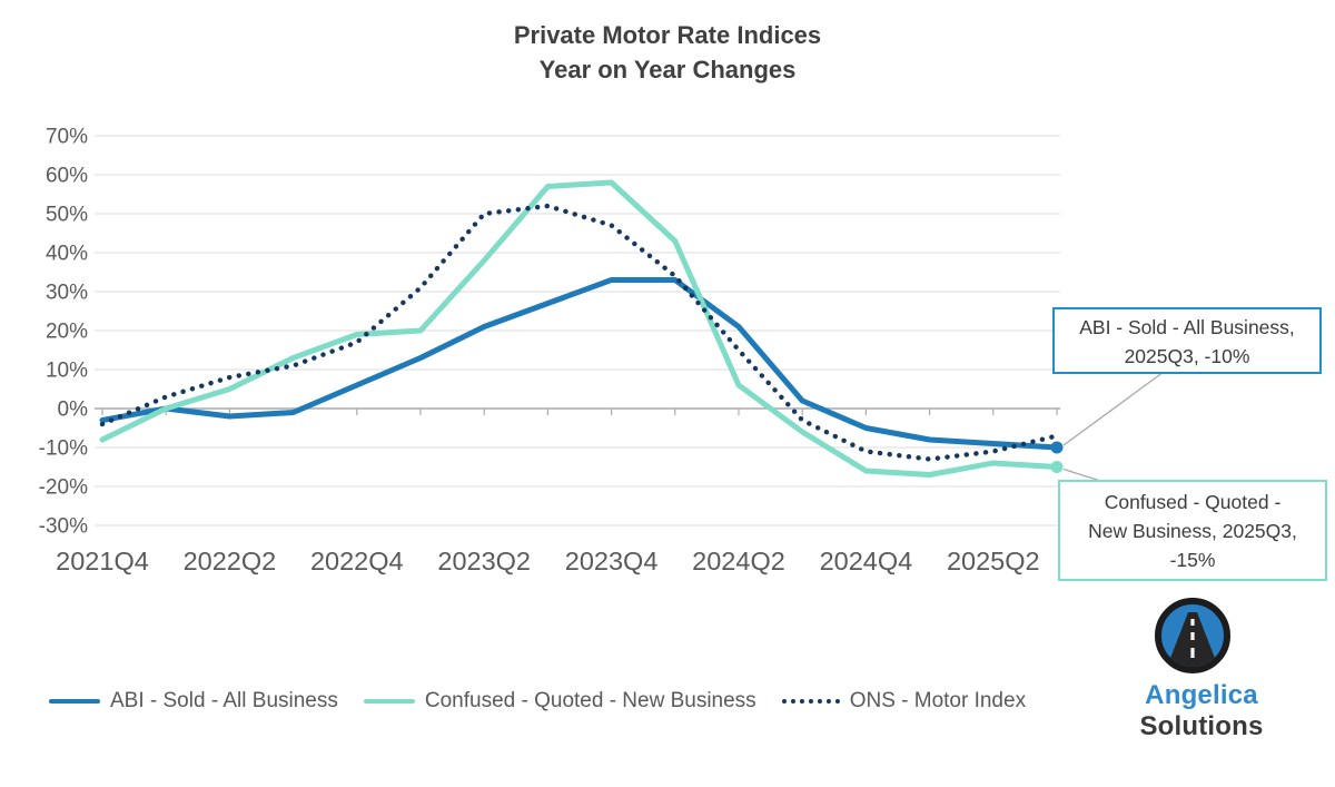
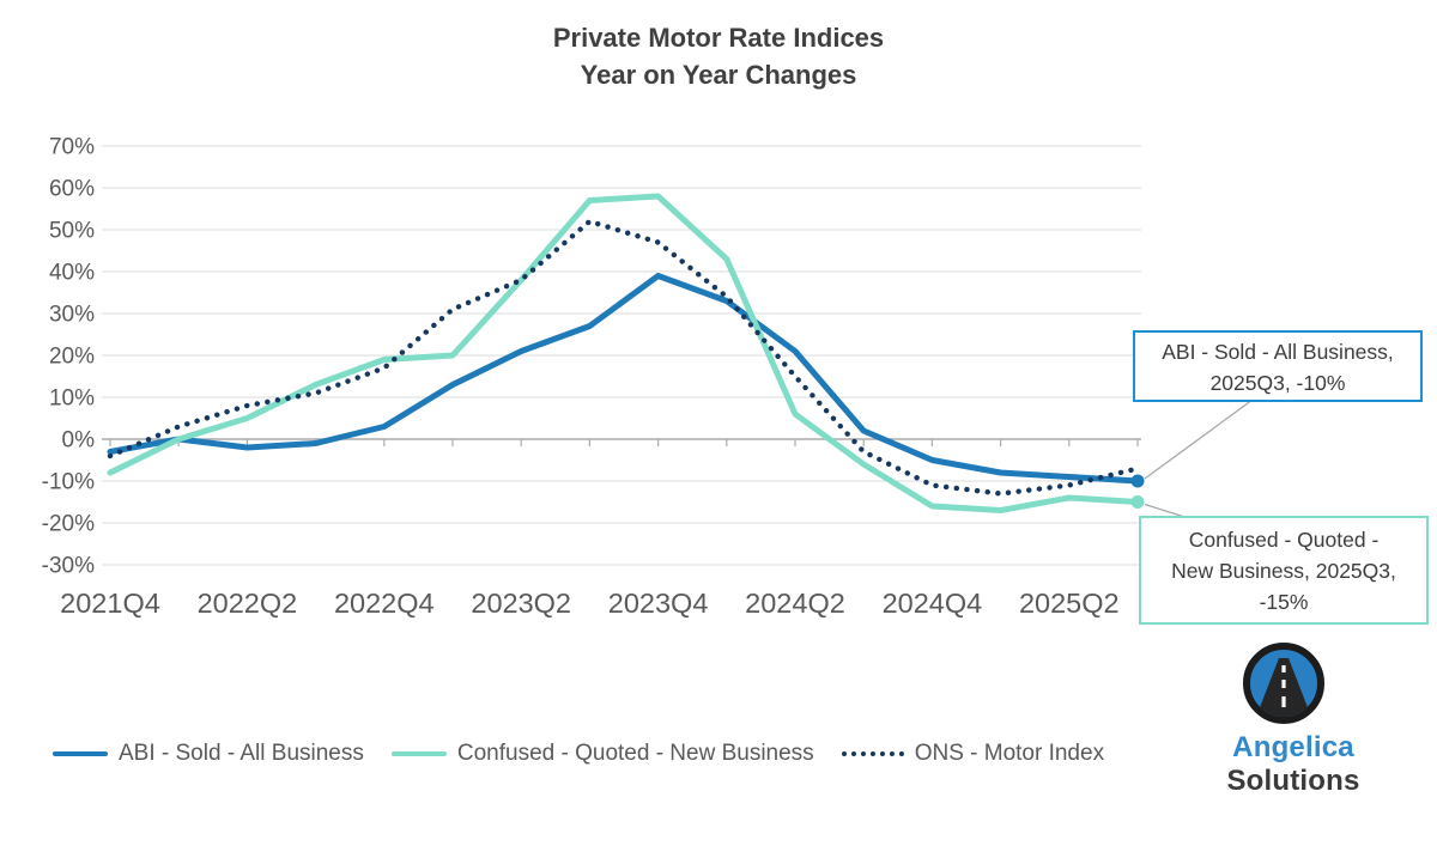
ABI - Sold - All Business/2022Q4: 6% -> 3%
ONS - Motor Index/2023Q2: 50% -> 38%
ABI - Sold - All Business/2023Q4: 33% -> 39%
